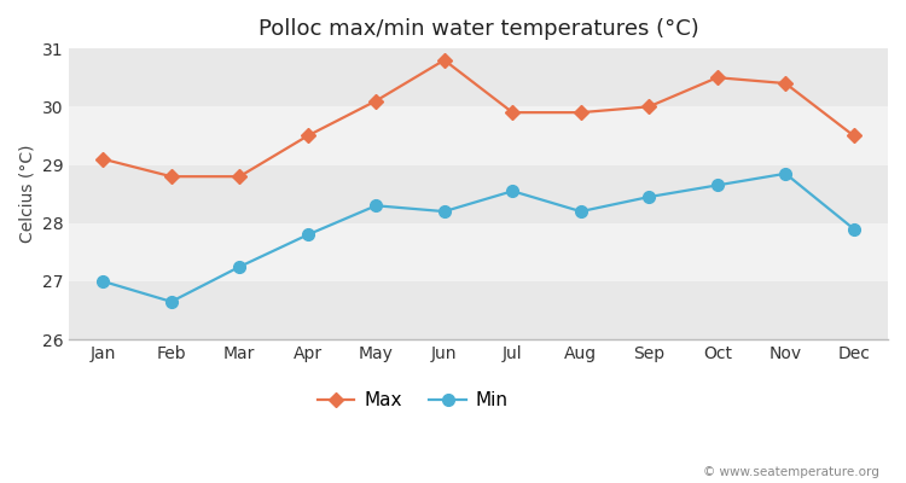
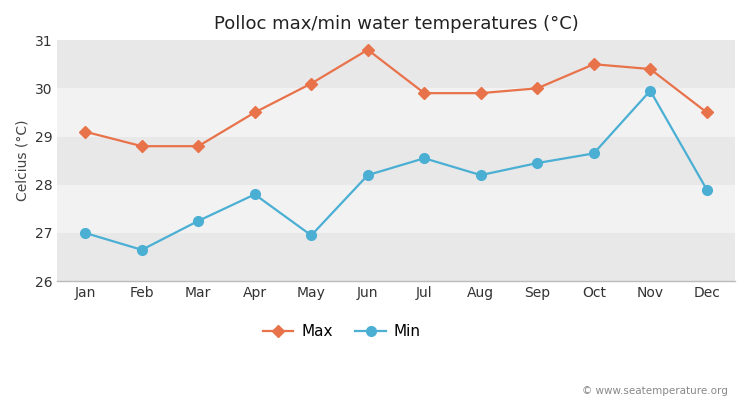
Min/May: 28.30 -> 26.95
Min/Nov: 28.85 -> 29.95
